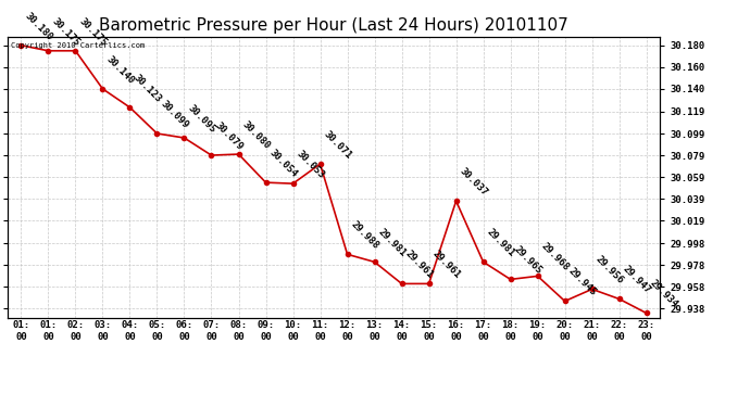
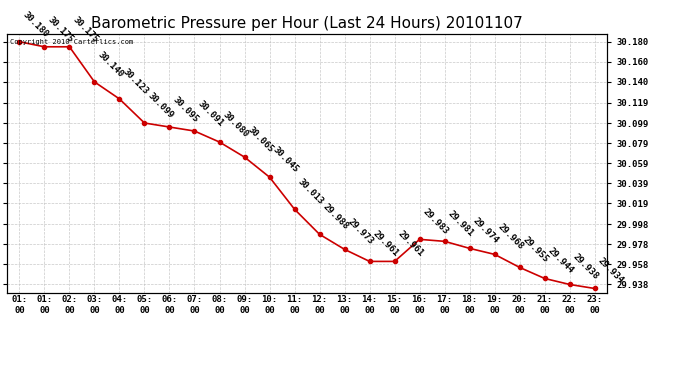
07: 00: 30.079 -> 30.091
09: 00: 30.054 -> 30.065
10: 00: 30.053 -> 30.045
11: 00: 30.071 -> 30.013
13: 00: 29.981 -> 29.973
16: 00: 30.037 -> 29.983
18: 00: 29.965 -> 29.974
20: 00: 29.945 -> 29.955
21: 00: 29.956 -> 29.944
22: 00: 29.947 -> 29.938
